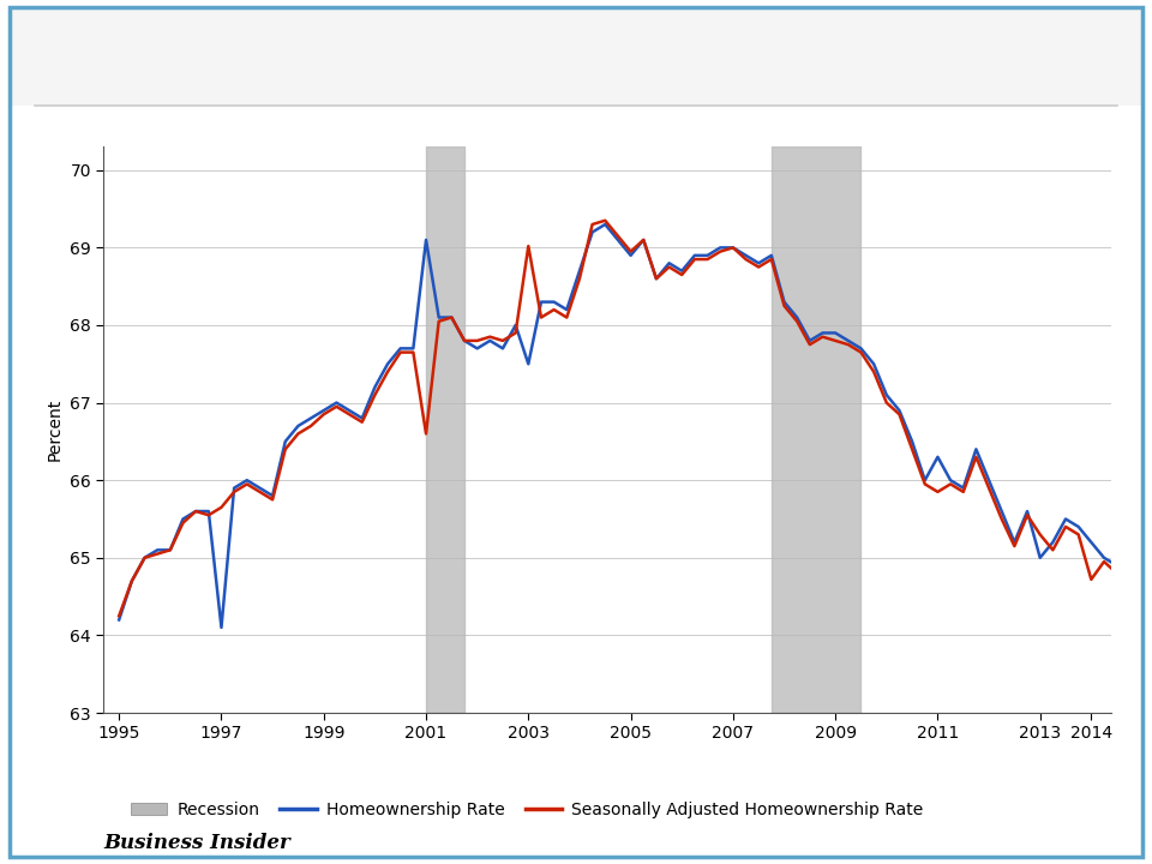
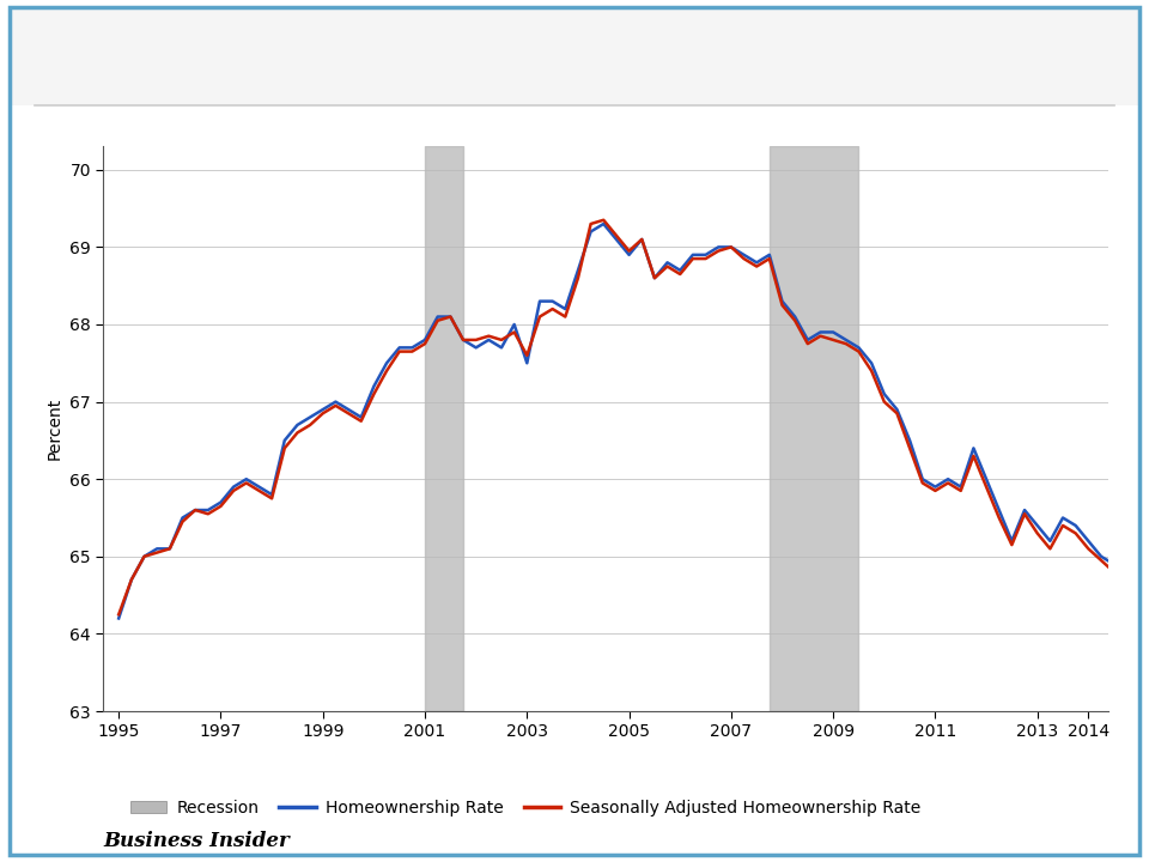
Homeownership Rate/1997: 64.1 -> 65.7
Homeownership Rate/2001: 69.1 -> 67.8
Seasonally Adjusted Homeownership Rate/2001: 66.60 -> 67.75
Seasonally Adjusted Homeownership Rate/2003: 69.02 -> 67.60
Homeownership Rate/2011: 66.3 -> 65.9
Homeownership Rate/2013: 65.0 -> 65.4
Seasonally Adjusted Homeownership Rate/2014: 64.72 -> 65.10
